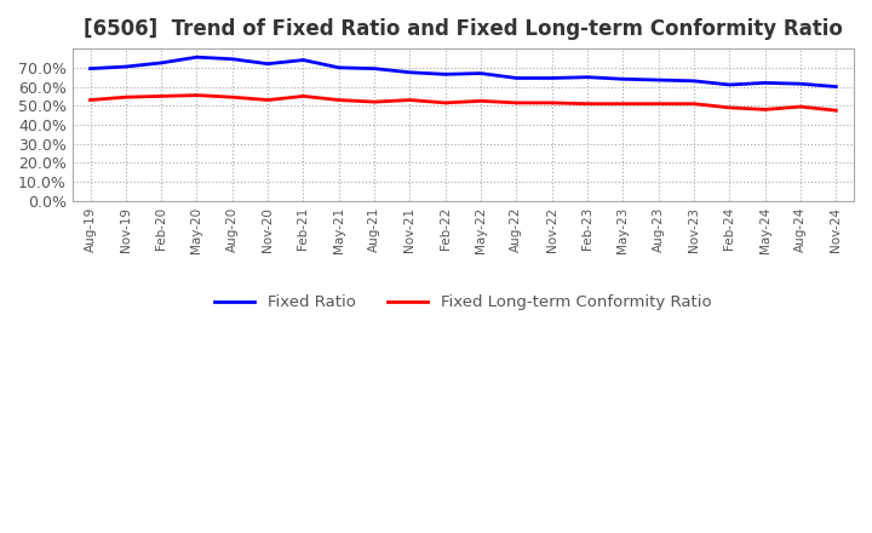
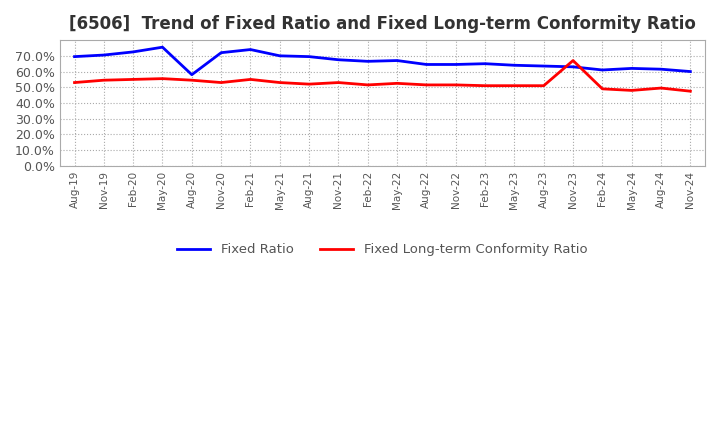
Fixed Ratio/Aug-20: 74% -> 58%
Fixed Long-term Conformity Ratio/Nov-23: 51% -> 67%
